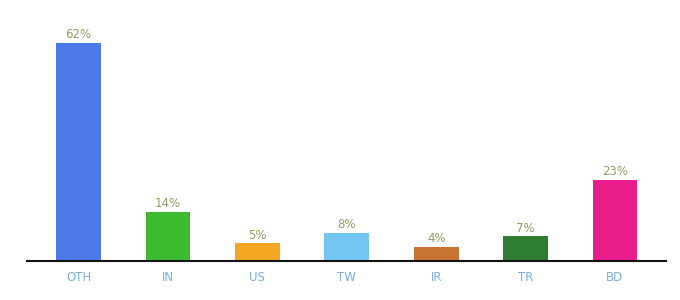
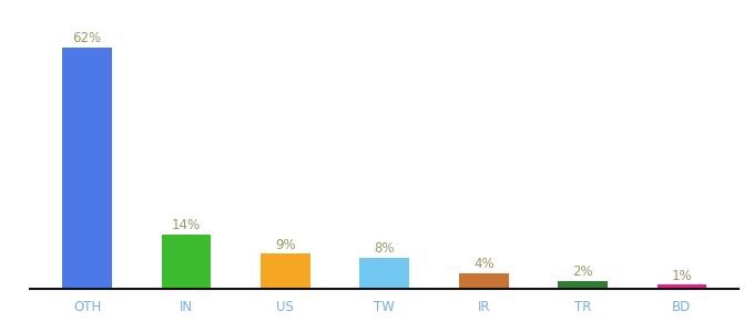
US: 5% -> 9%
TR: 7% -> 2%
BD: 23% -> 1%
